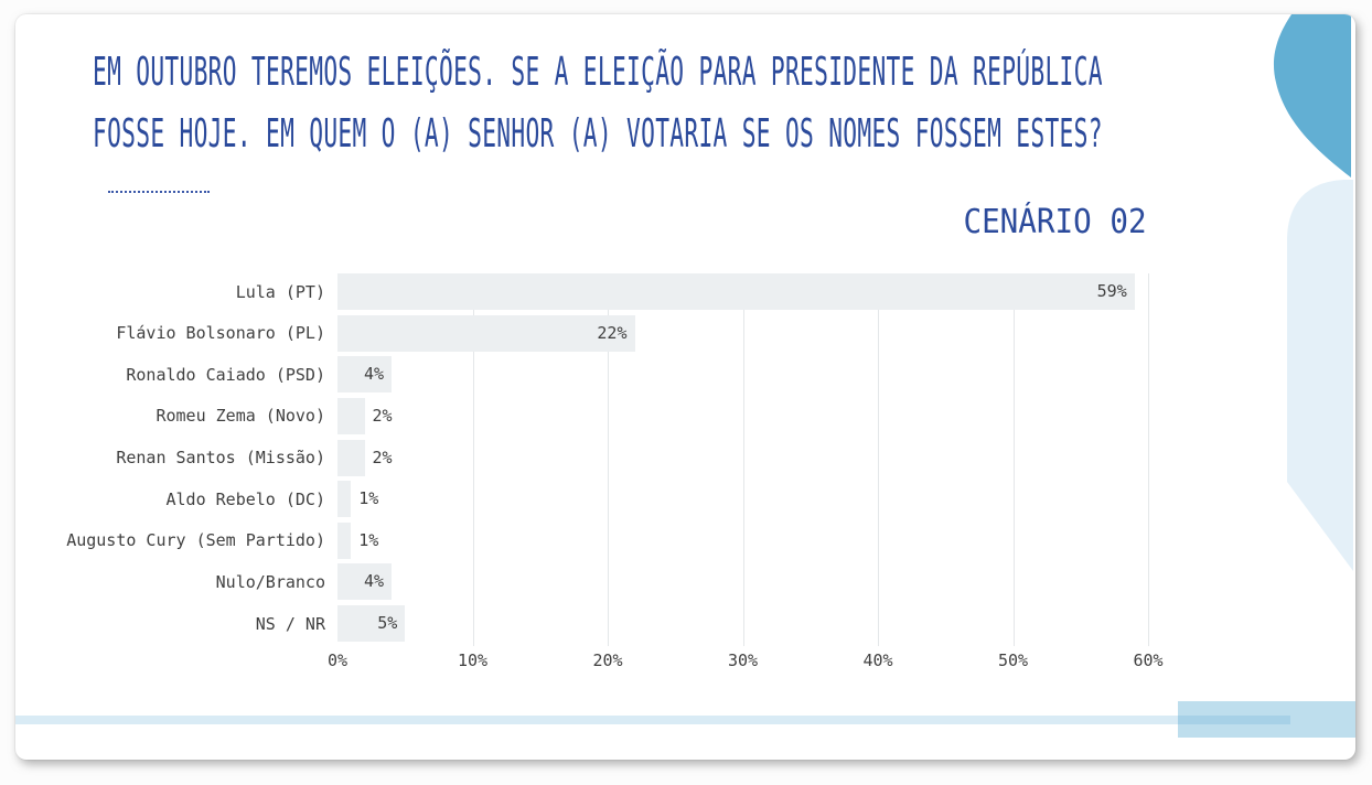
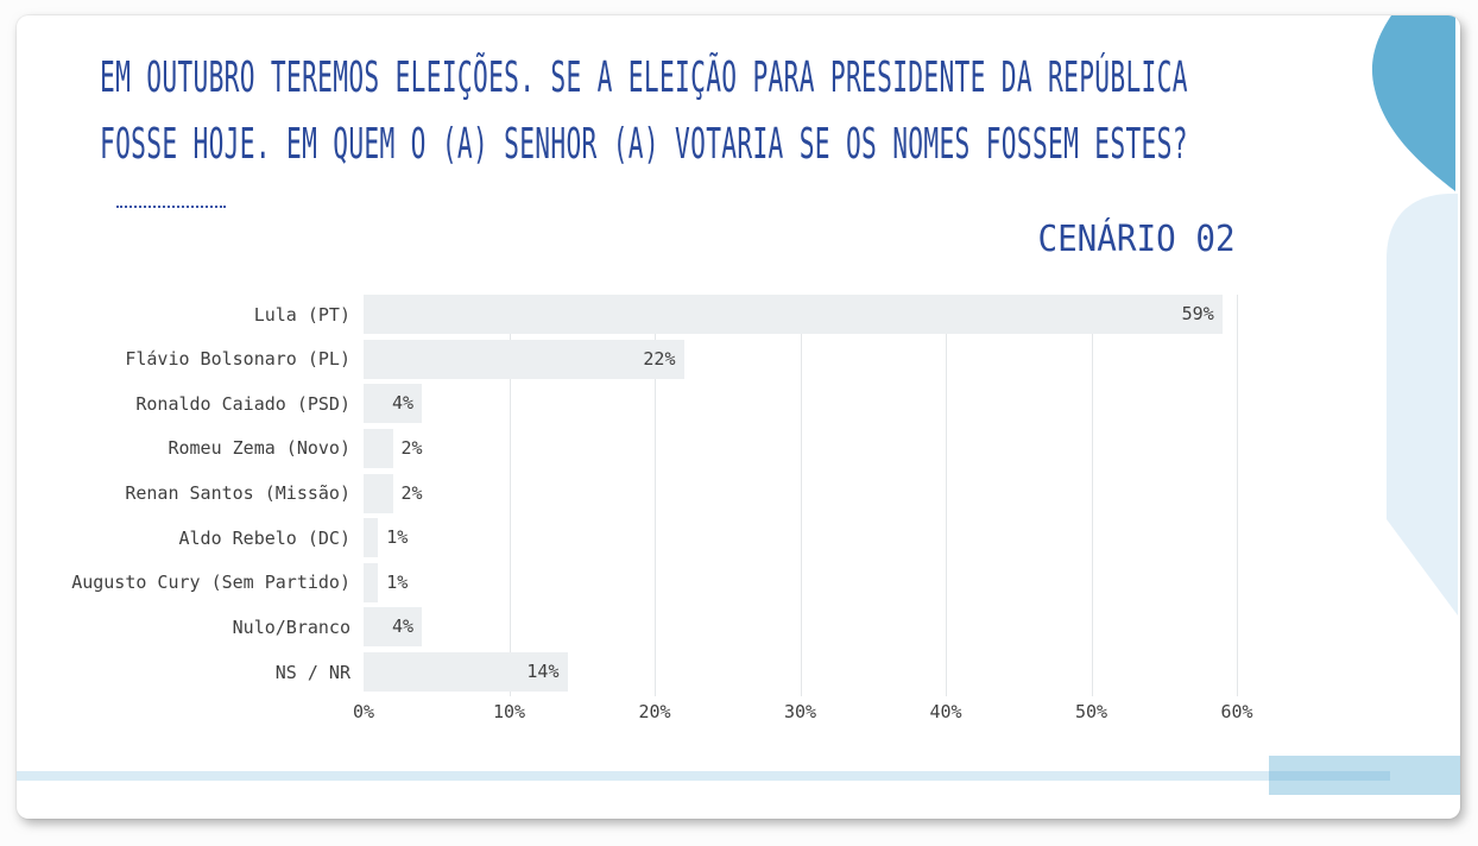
NS / NR: 5% -> 14%
